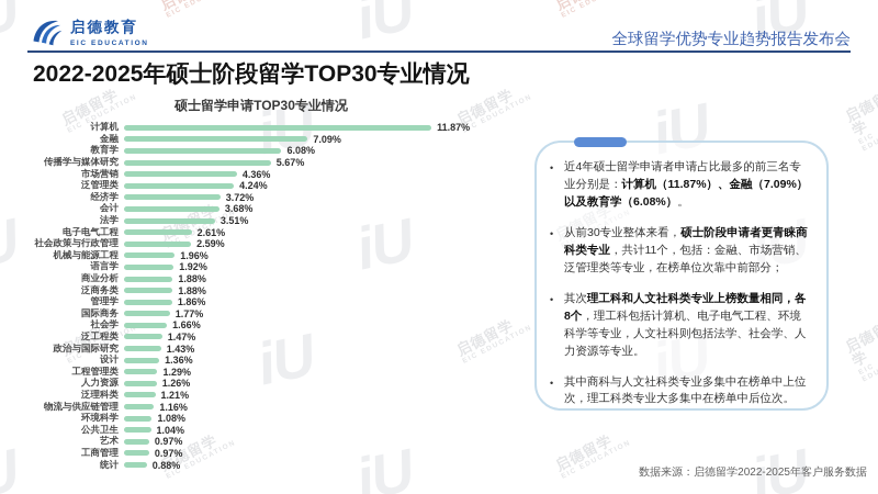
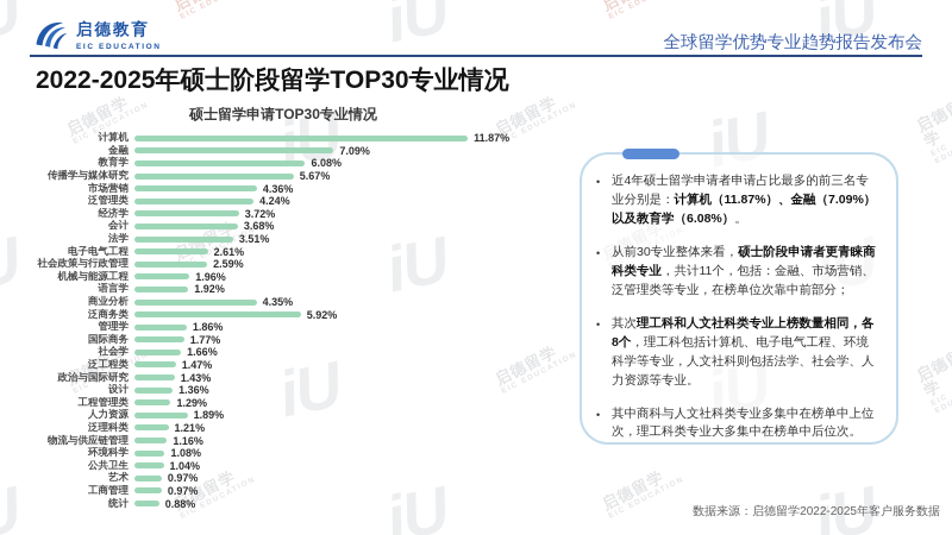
商业分析: 1.88% -> 4.35%
泛商务类: 1.88% -> 5.92%
人力资源: 1.26% -> 1.89%
